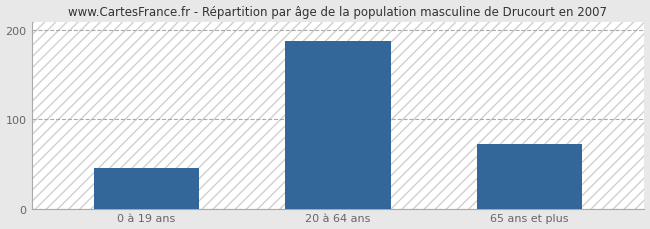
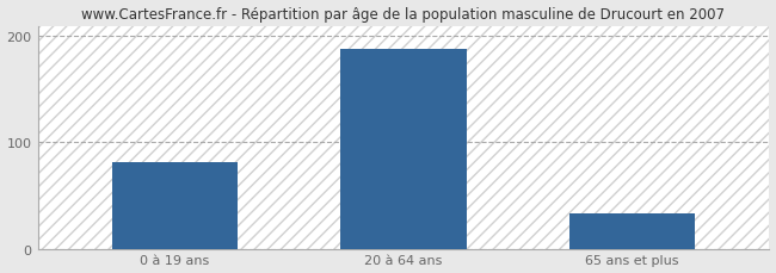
0 à 19 ans: 46 -> 82
65 ans et plus: 72 -> 33
